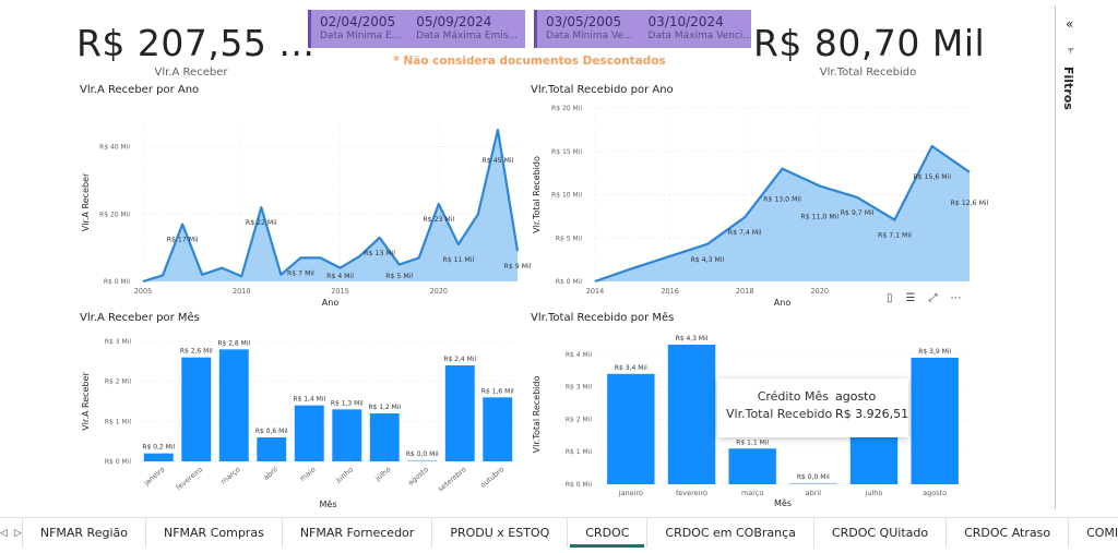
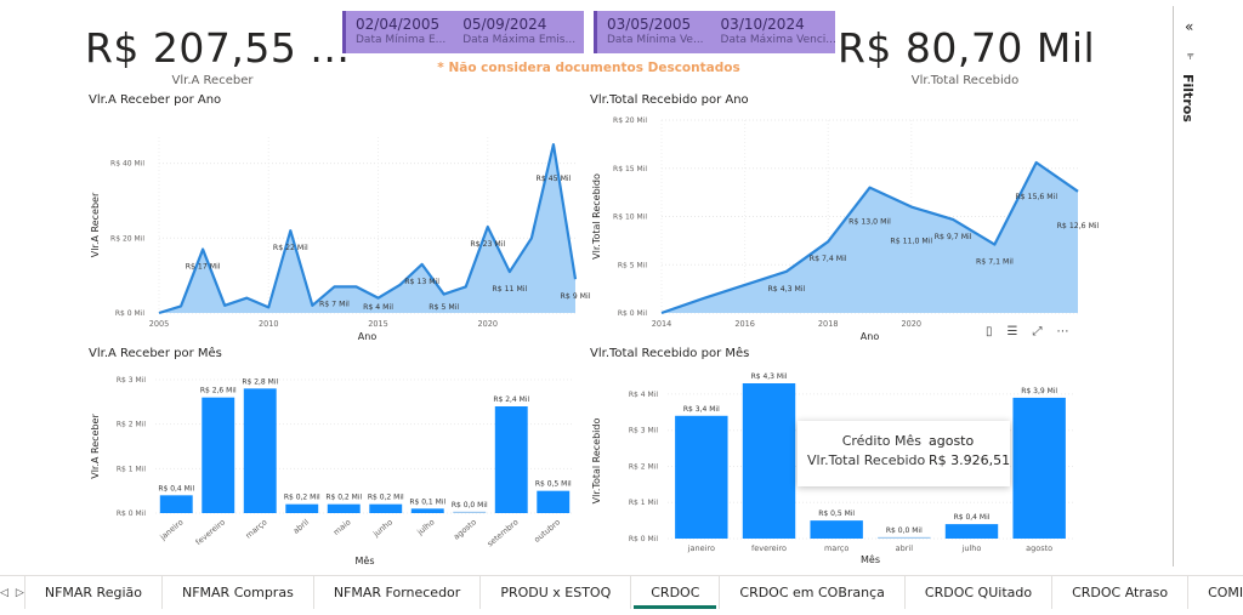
Vlr.A Receber por Mês/janeiro: 0,2 -> 0,4
Vlr.A Receber por Mês/abril: 0,6 -> 0,2
Vlr.A Receber por Mês/maio: 1,4 -> 0,2
Vlr.A Receber por Mês/junho: 1,3 -> 0,2
Vlr.A Receber por Mês/julho: 1,2 -> 0,1
Vlr.A Receber por Mês/outubro: 1,6 -> 0,5
Vlr.Total Recebido por Mês/março: 1,1 -> 0,5
Vlr.Total Recebido por Mês/julho: 1,5 -> 0,4
